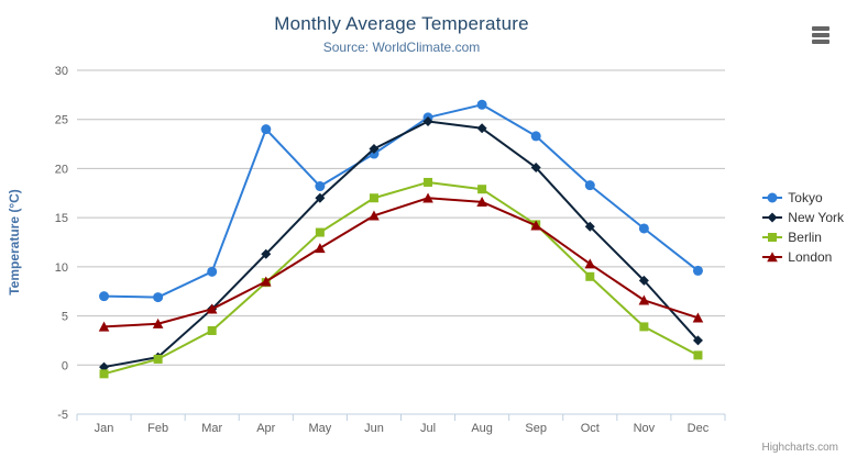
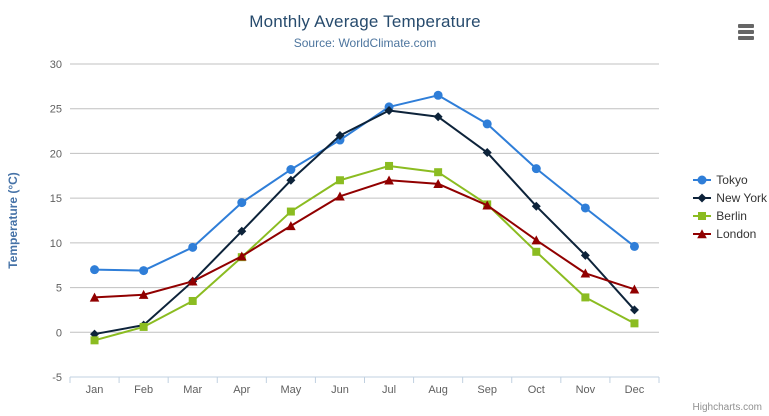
Tokyo/Apr: 24 -> 14
